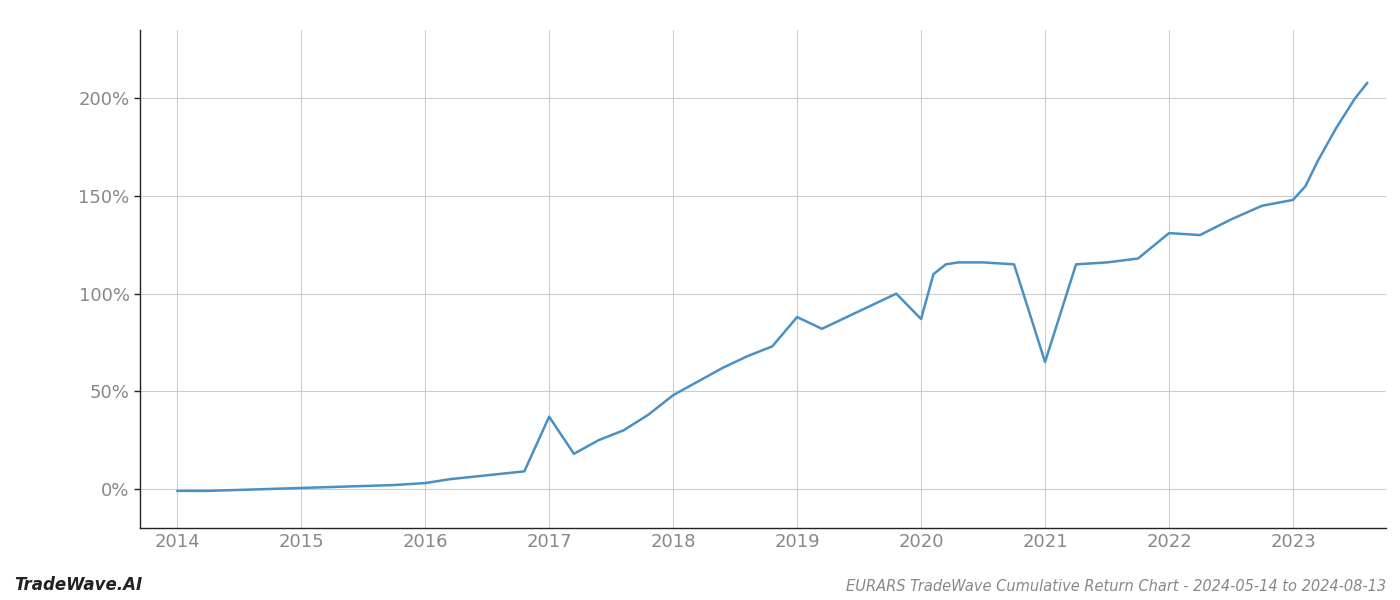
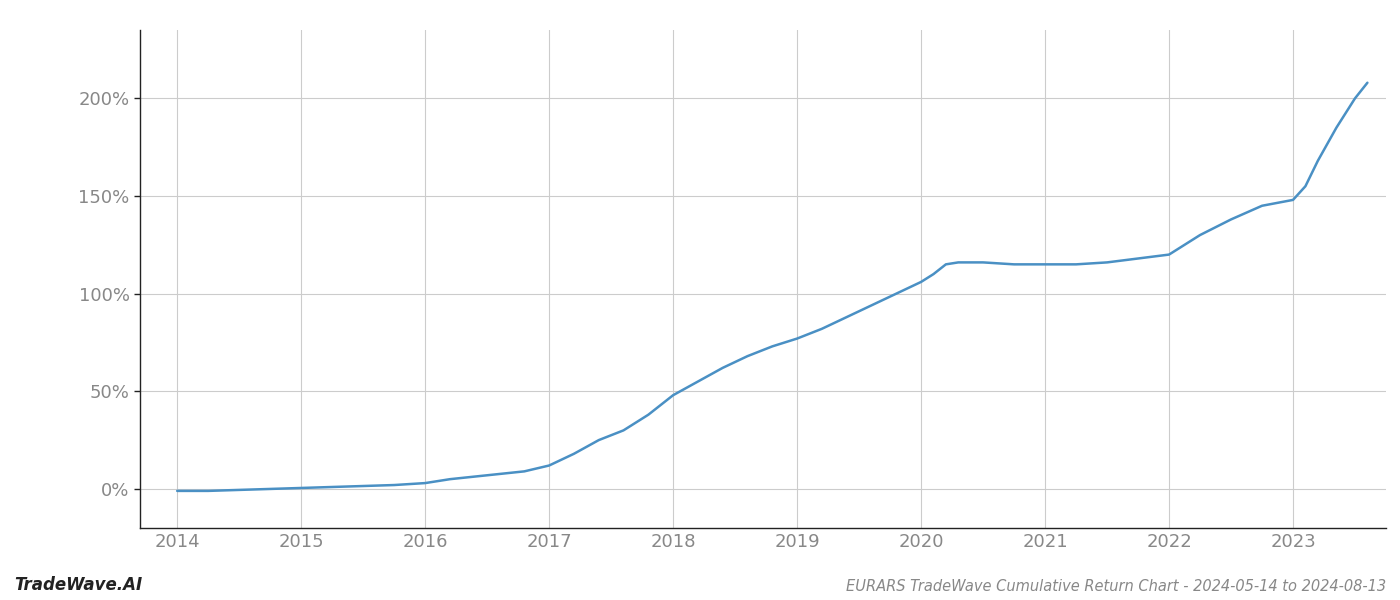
2017: 37% -> 12%
2019: 88% -> 77%
2020: 87% -> 106%
2021: 65% -> 115%
2022: 131% -> 120%
